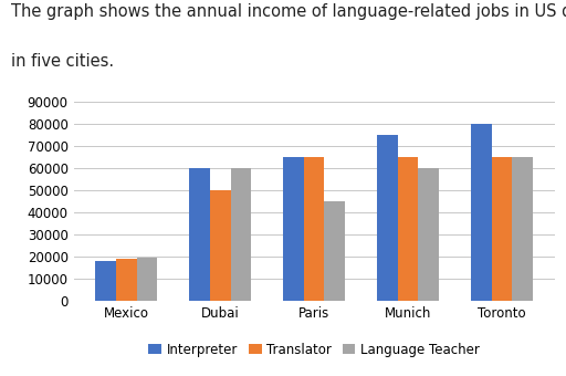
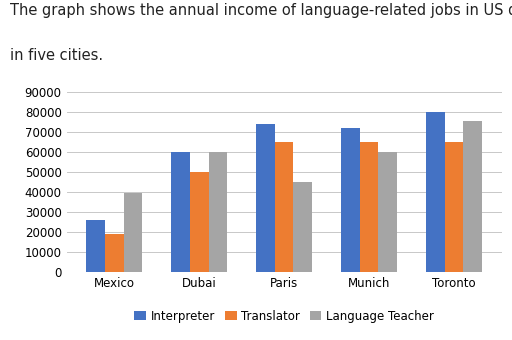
Interpreter/Mexico: 18000 -> 26000
Language Teacher/Mexico: 19500 -> 39500
Interpreter/Paris: 65000 -> 74000
Interpreter/Munich: 75000 -> 72000
Language Teacher/Toronto: 65000 -> 75500
